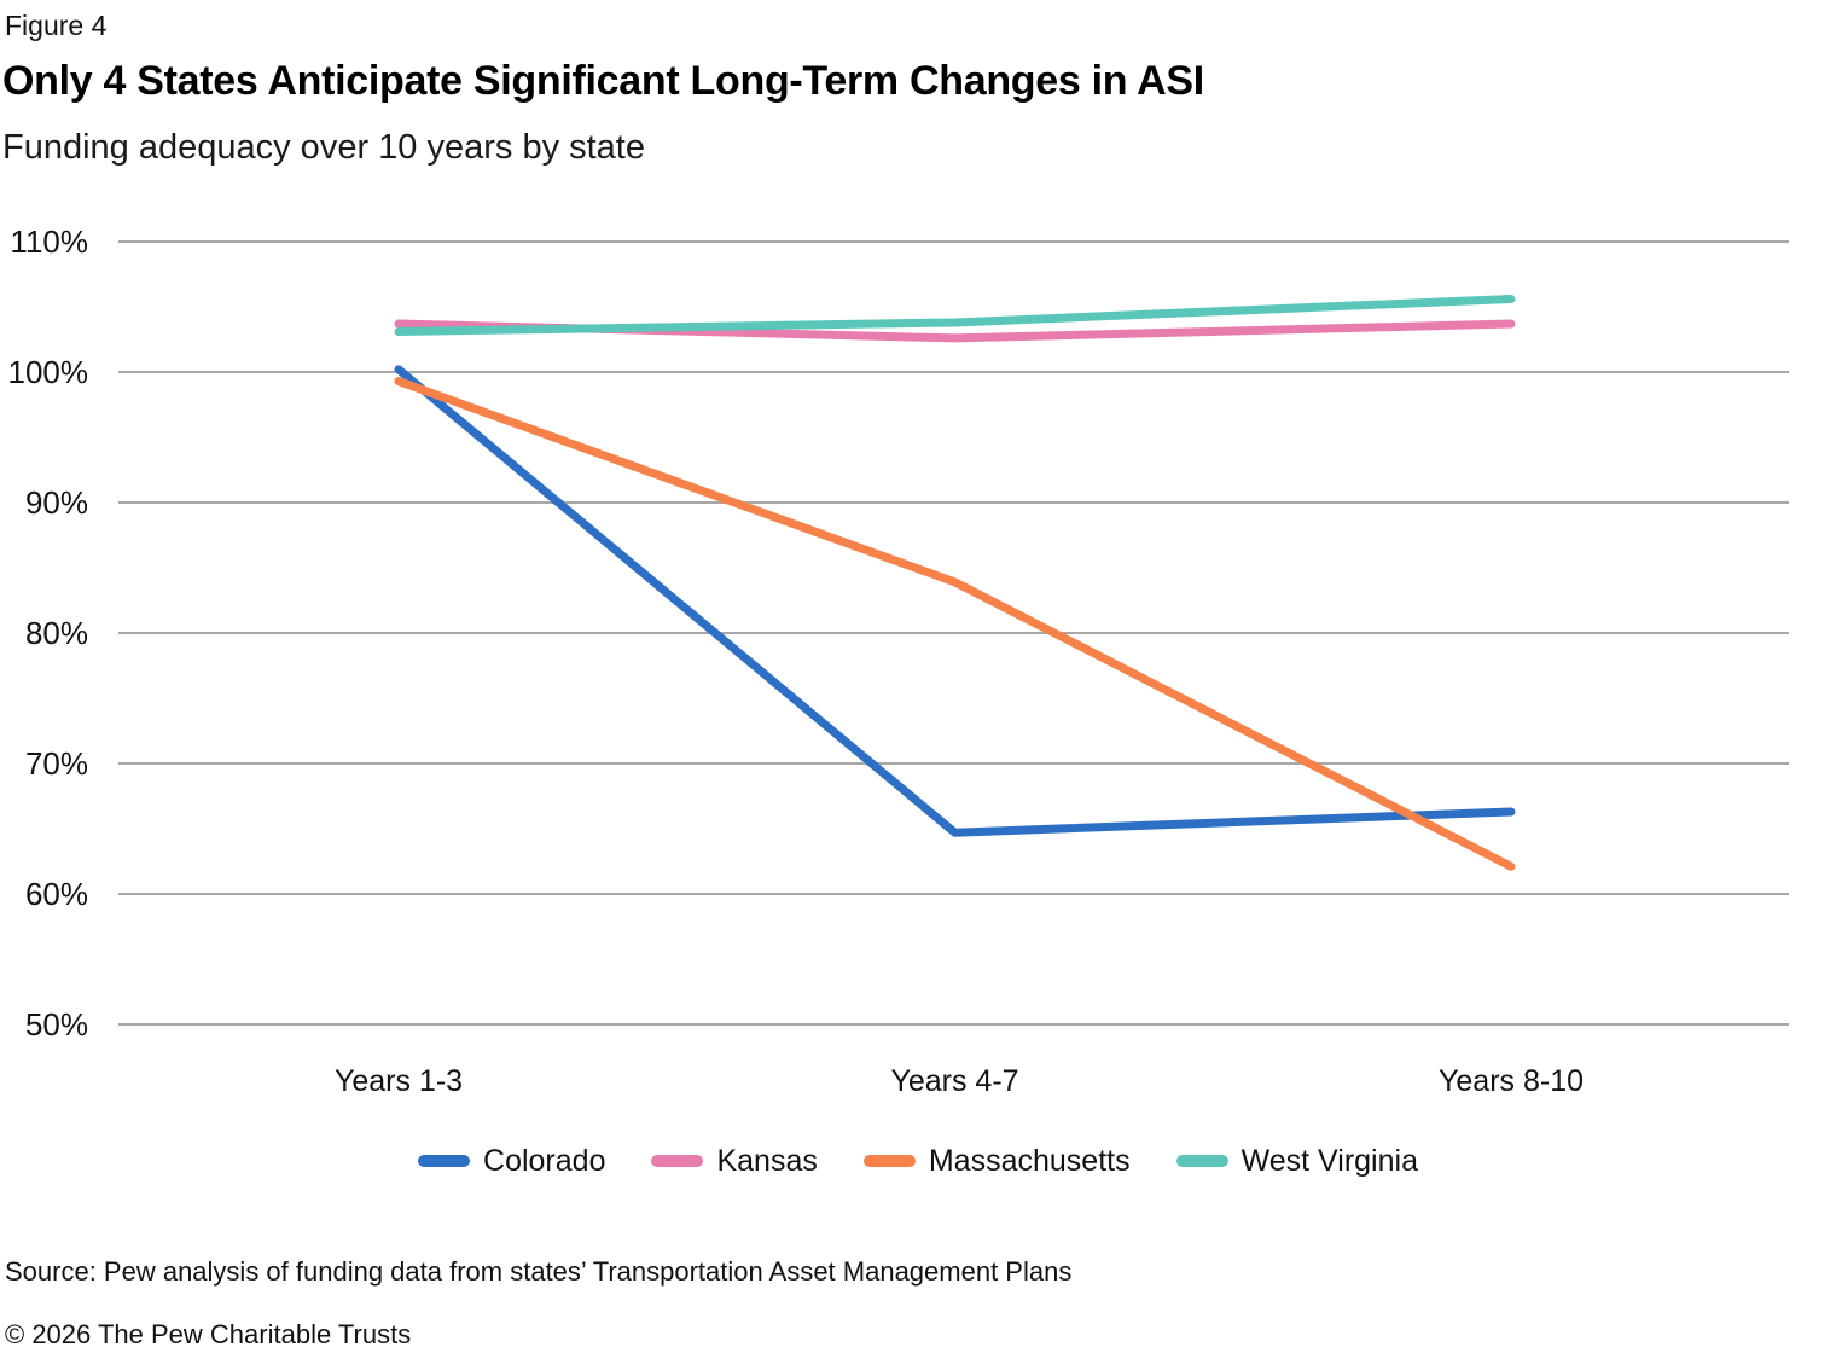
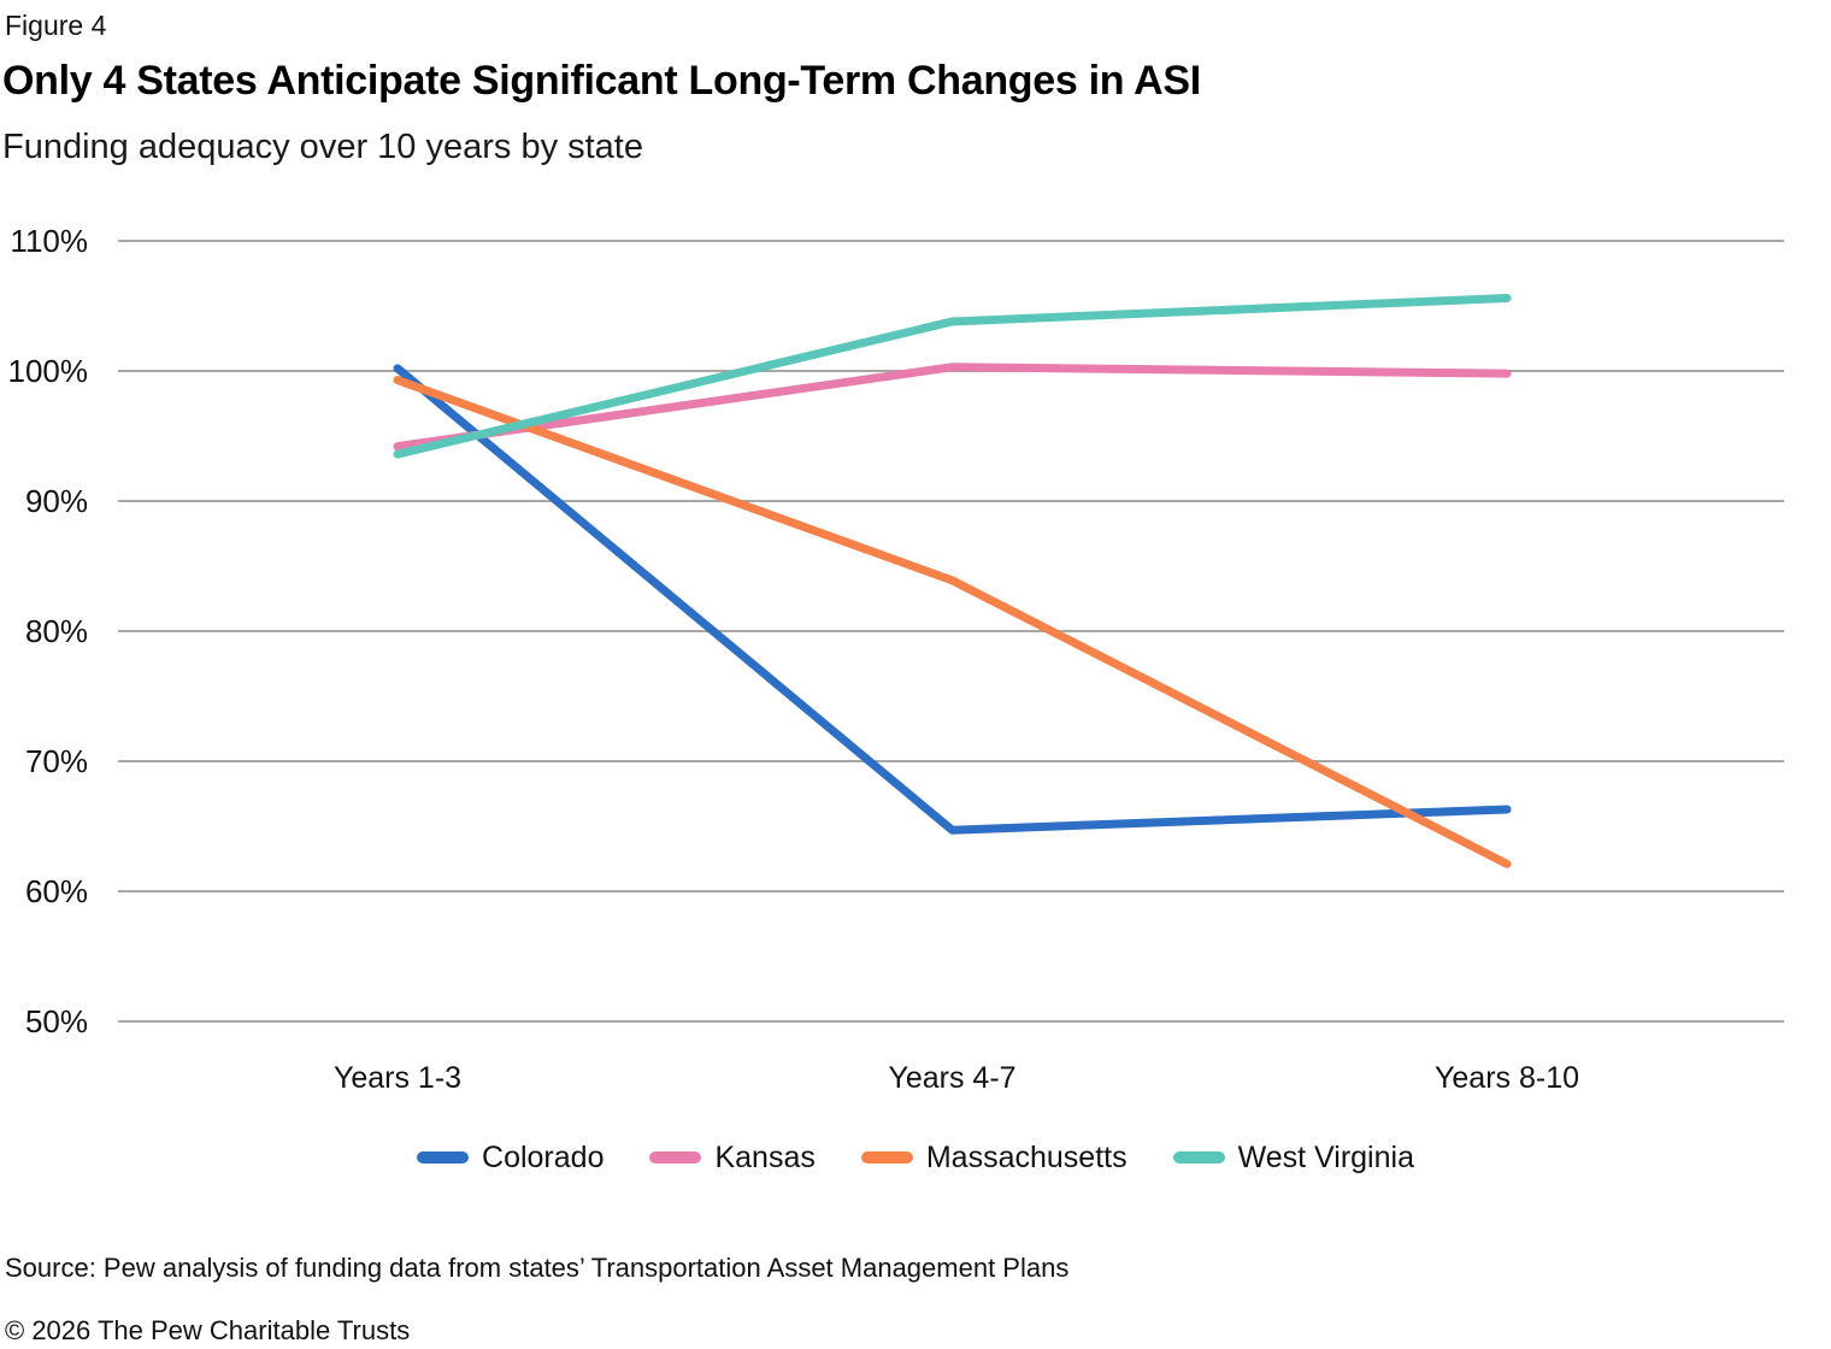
Kansas/Years 1-3: 103.7% -> 94.2%
West Virginia/Years 1-3: 103.1% -> 93.6%
Kansas/Years 4-7: 102.6% -> 100.3%
Kansas/Years 8-10: 103.7% -> 99.8%
